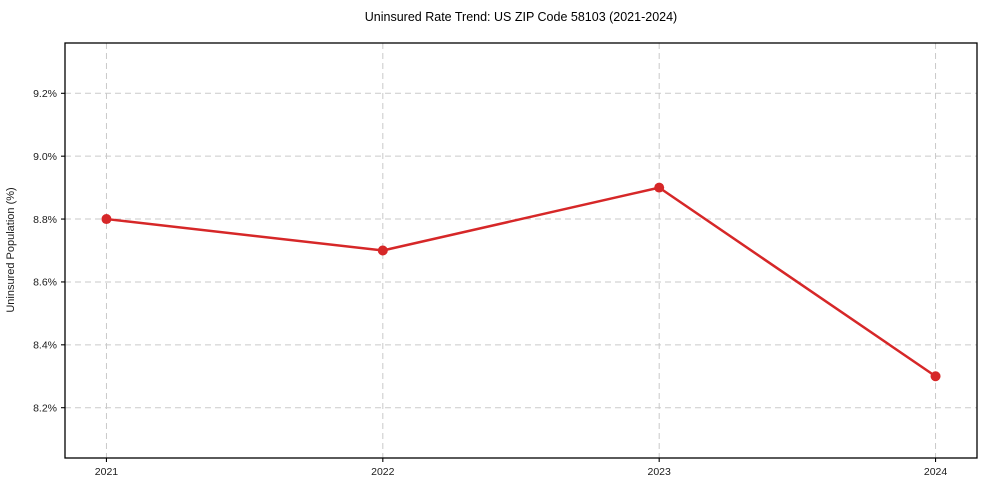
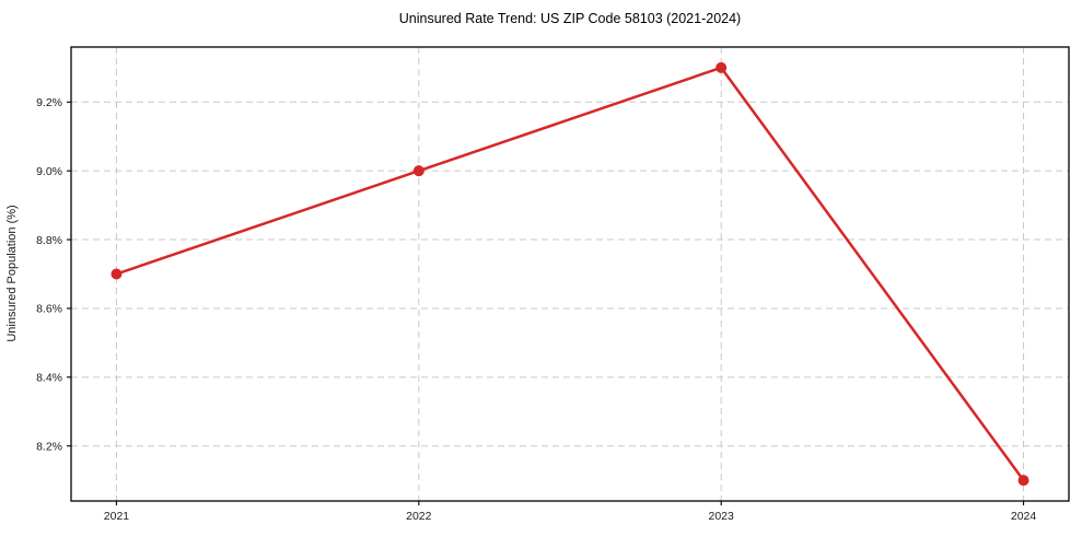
2021: 8.8% -> 8.7%
2022: 8.7% -> 9.0%
2023: 8.9% -> 9.3%
2024: 8.3% -> 8.1%
